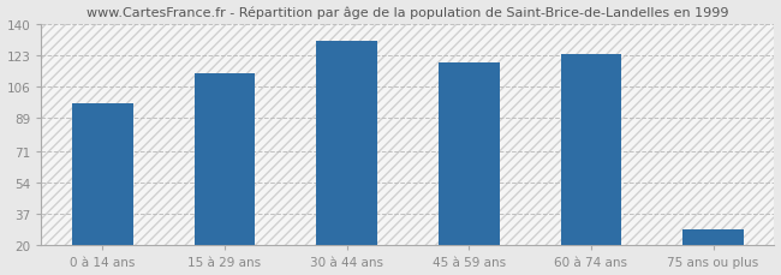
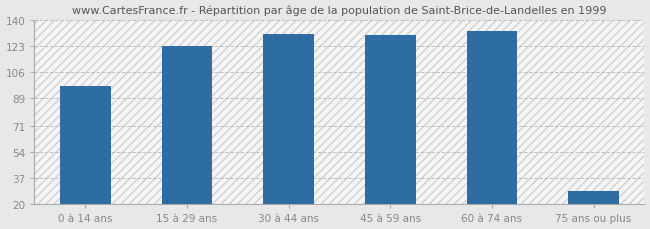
15 à 29 ans: 113 -> 123
45 à 59 ans: 119 -> 130
60 à 74 ans: 124 -> 133
